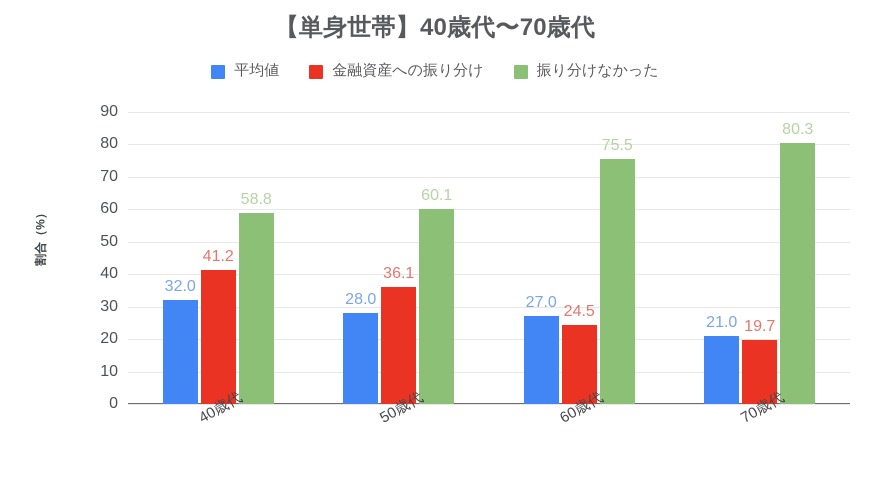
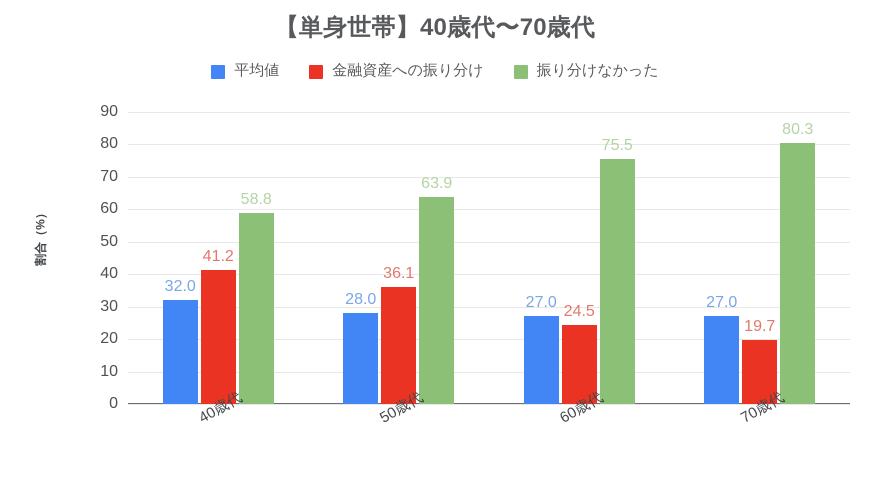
振り分けなかった/50歳代: 60.1 -> 63.9
平均値/70歳代: 21.0 -> 27.0
